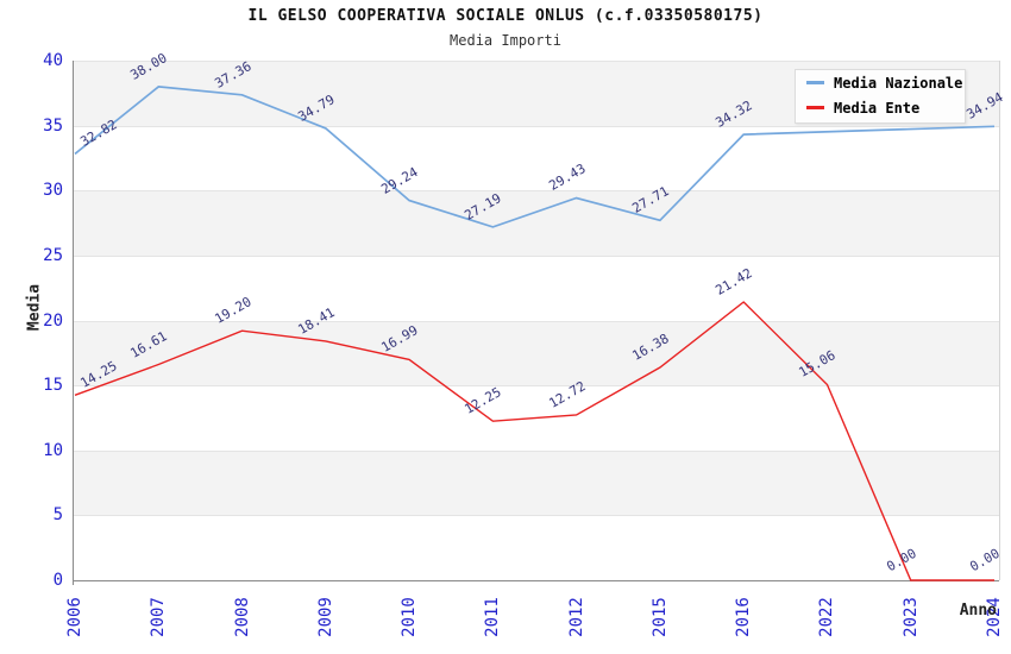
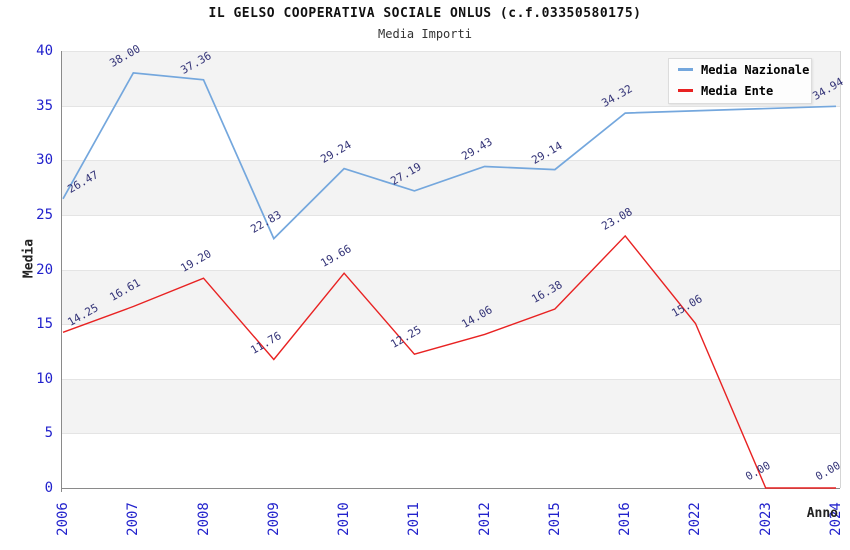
Media Nazionale/2006: 32.82 -> 26.47
Media Nazionale/2009: 34.79 -> 22.83
Media Ente/2009: 18.41 -> 11.76
Media Ente/2010: 16.99 -> 19.66
Media Ente/2012: 12.72 -> 14.06
Media Nazionale/2015: 27.71 -> 29.14
Media Ente/2016: 21.42 -> 23.08
